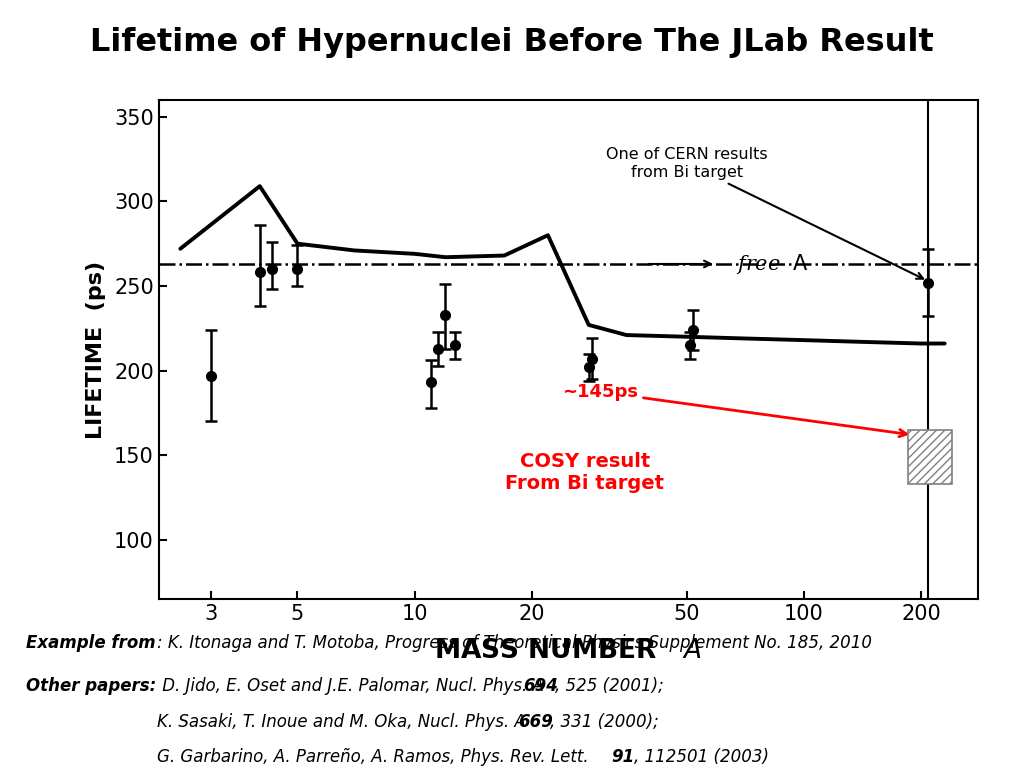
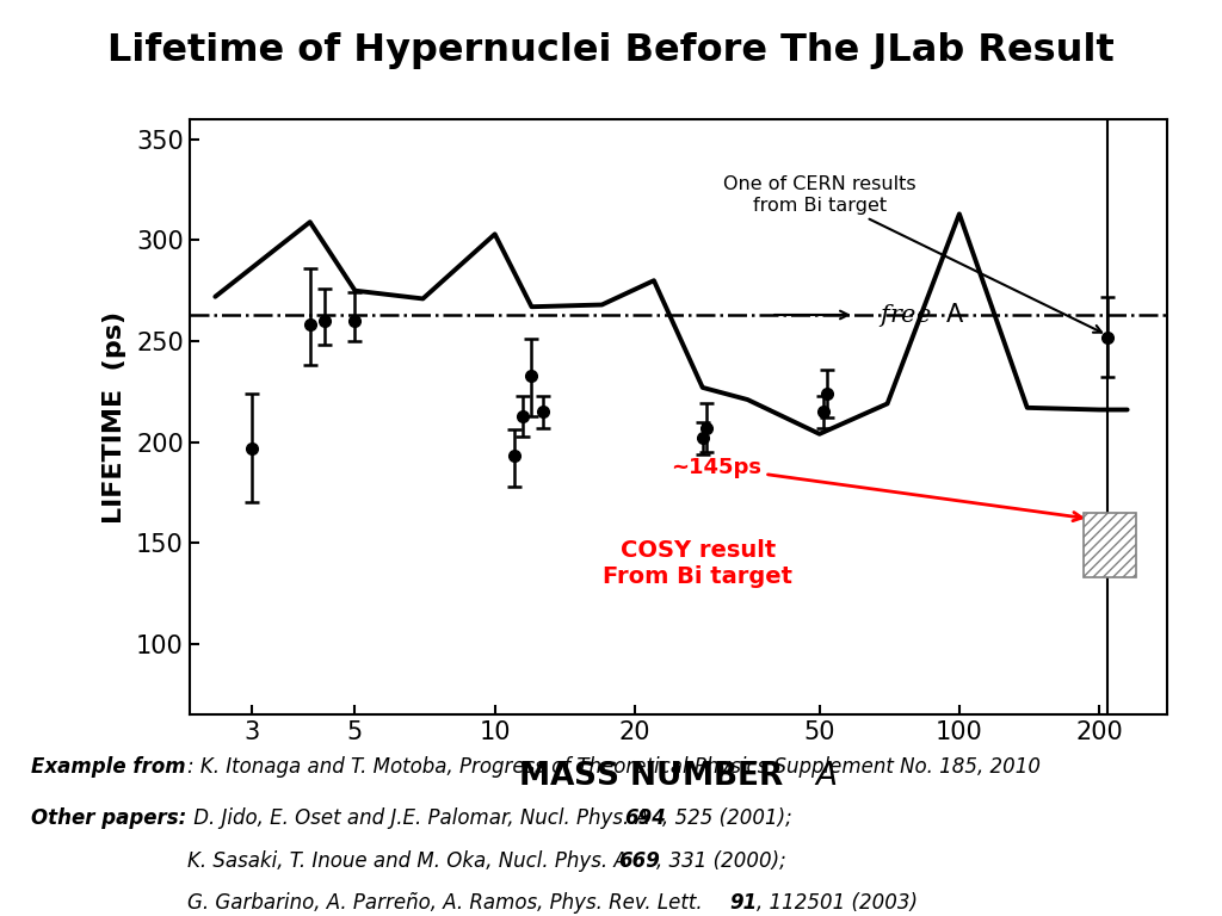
10: 269 -> 303
50: 220 -> 204
100: 218 -> 313
